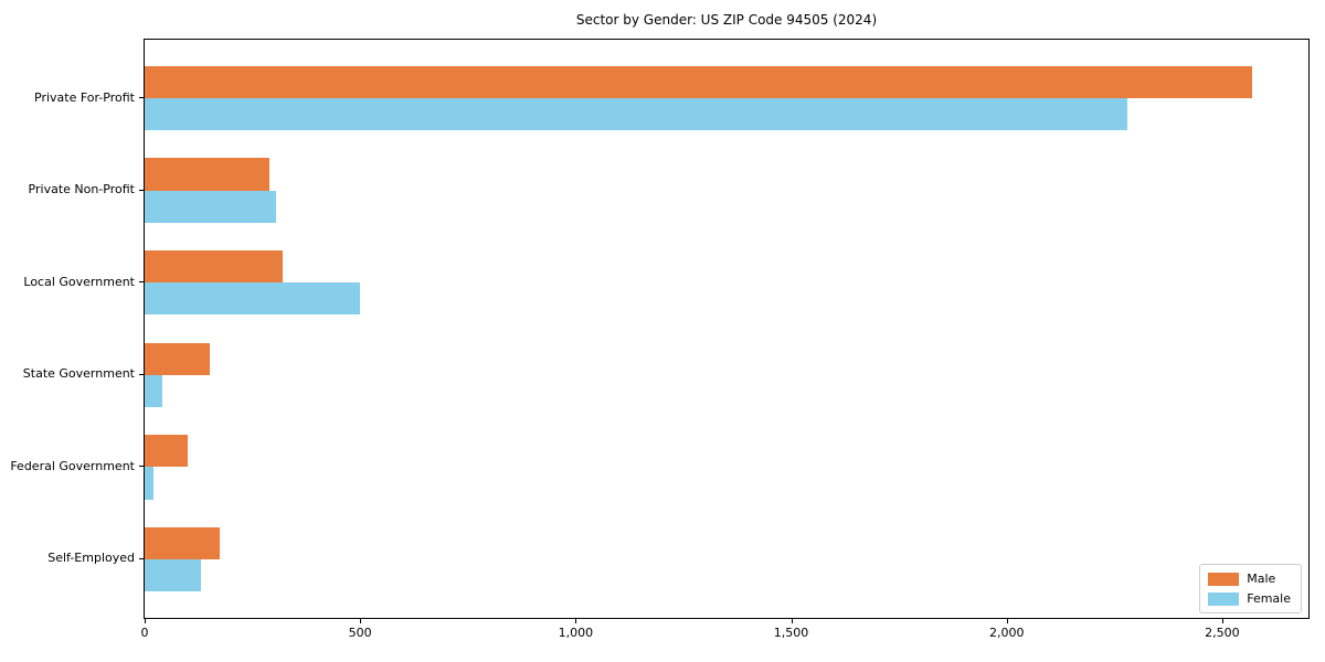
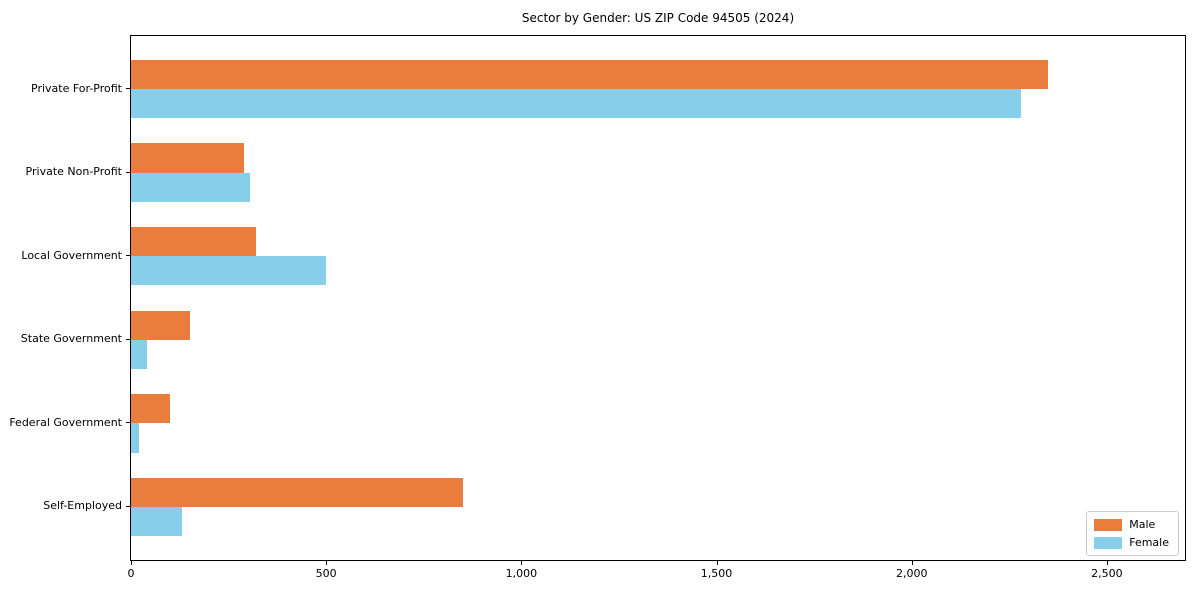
Male/Private For-Profit: 2570 -> 2350
Male/Self-Employed: 180 -> 850
